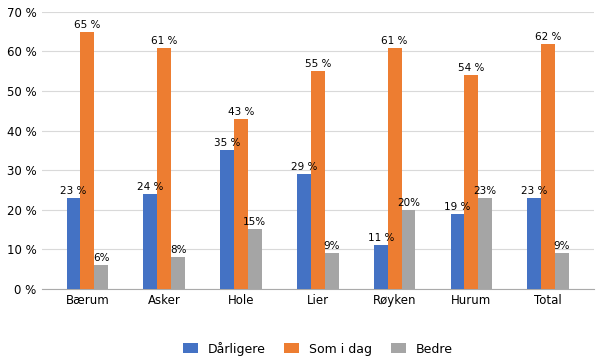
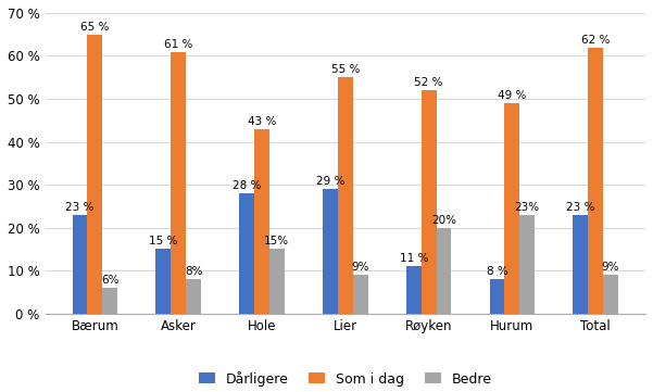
Dårligere/Asker: 24 -> 15
Dårligere/Hole: 35 -> 28
Som i dag/Røyken: 61 -> 52
Dårligere/Hurum: 19 -> 8
Som i dag/Hurum: 54 -> 49
